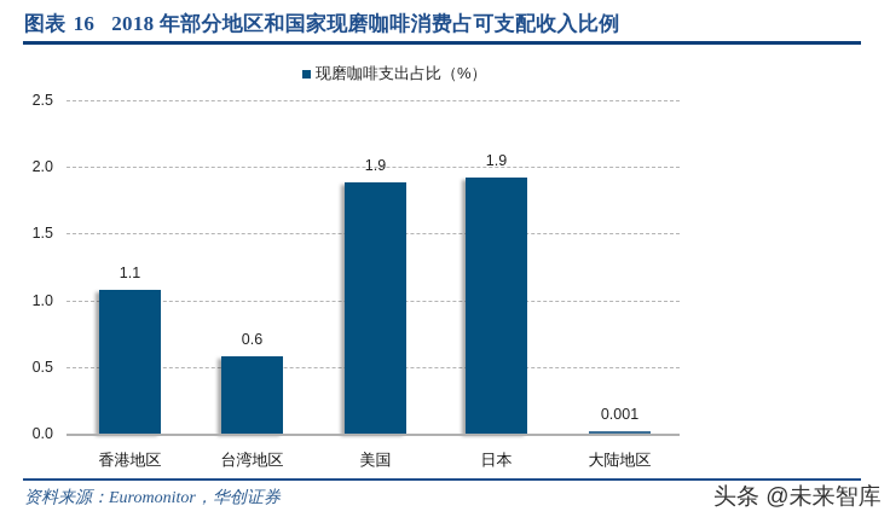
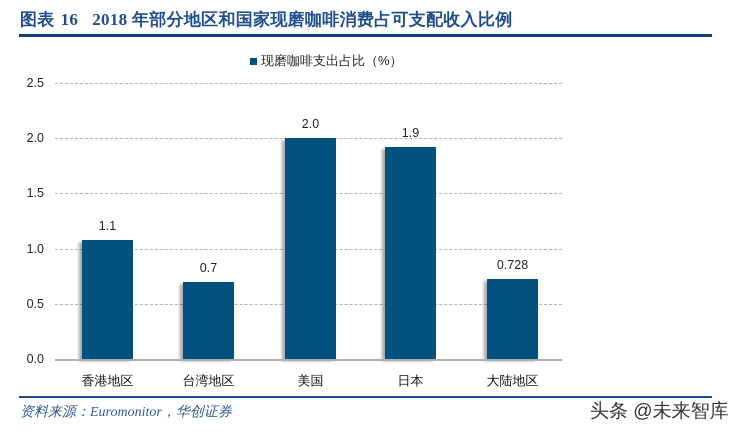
台湾地区: 0.6 -> 0.7
美国: 1.9 -> 2.0
大陆地区: 0.001 -> 0.728
